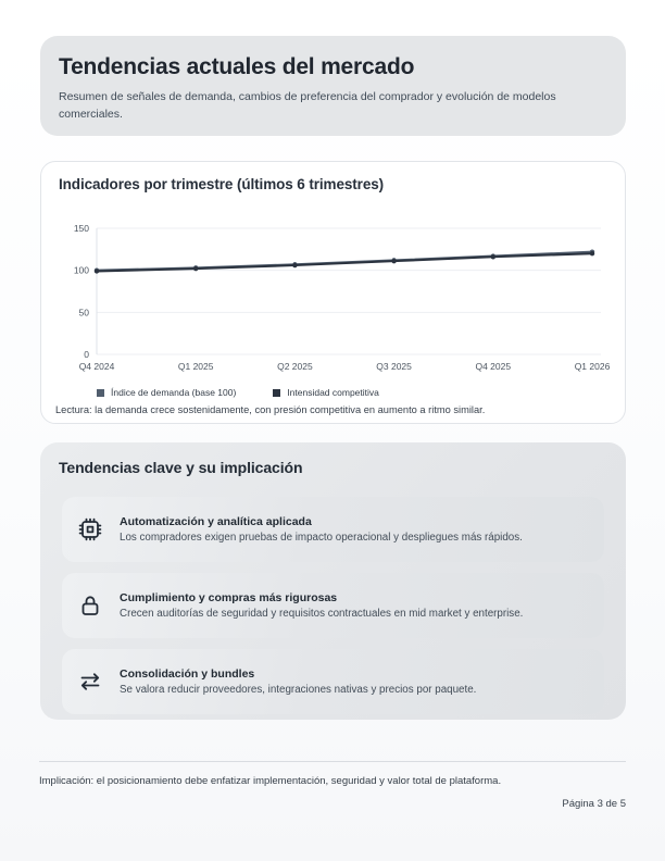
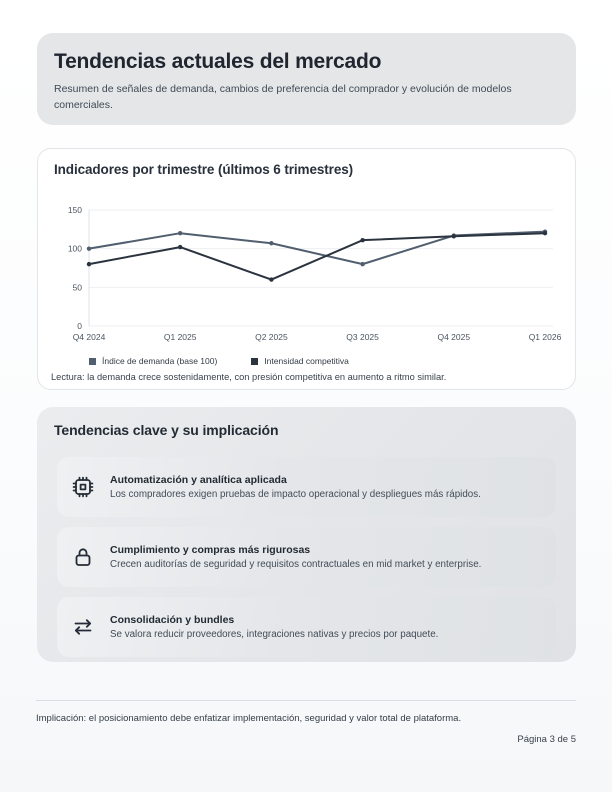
Intensidad competitiva/Q4 2024: 100 -> 80
Índice de demanda (base 100)/Q1 2025: 100 -> 120
Intensidad competitiva/Q2 2025: 110 -> 60
Índice de demanda (base 100)/Q3 2025: 110 -> 80
